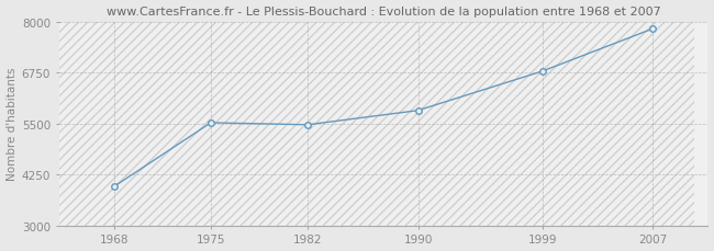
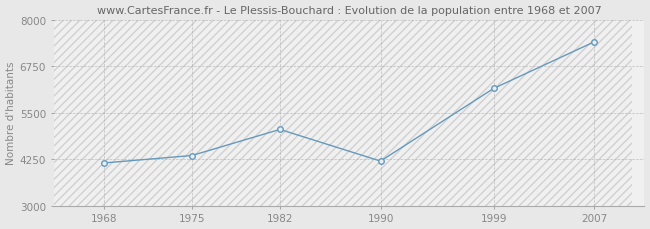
1968: 3960 -> 4150
1975: 5520 -> 4350
1982: 5470 -> 5050
1990: 5820 -> 4200
1999: 6780 -> 6150
2007: 7820 -> 7400
